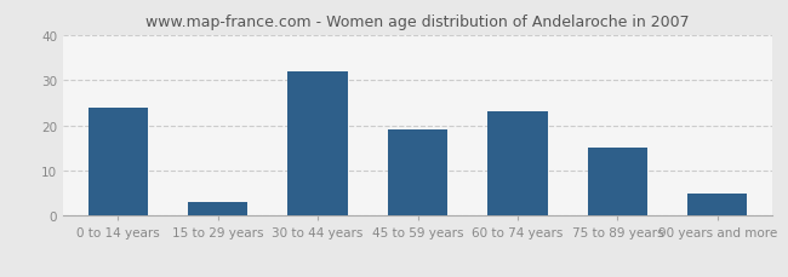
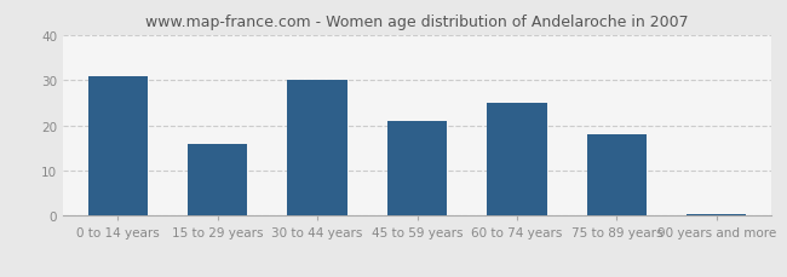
0 to 14 years: 24.0 -> 31.0
15 to 29 years: 3.0 -> 16.0
30 to 44 years: 32.0 -> 30.0
45 to 59 years: 19.0 -> 21.0
60 to 74 years: 23.0 -> 25.0
75 to 89 years: 15.0 -> 18.0
90 years and more: 5.0 -> 0.5
